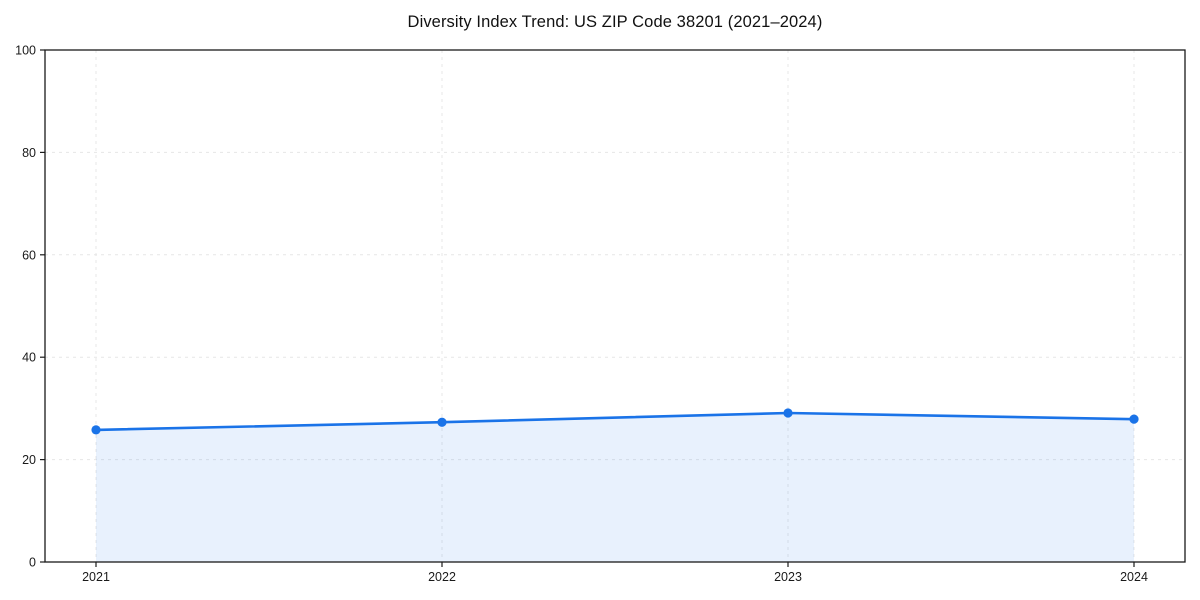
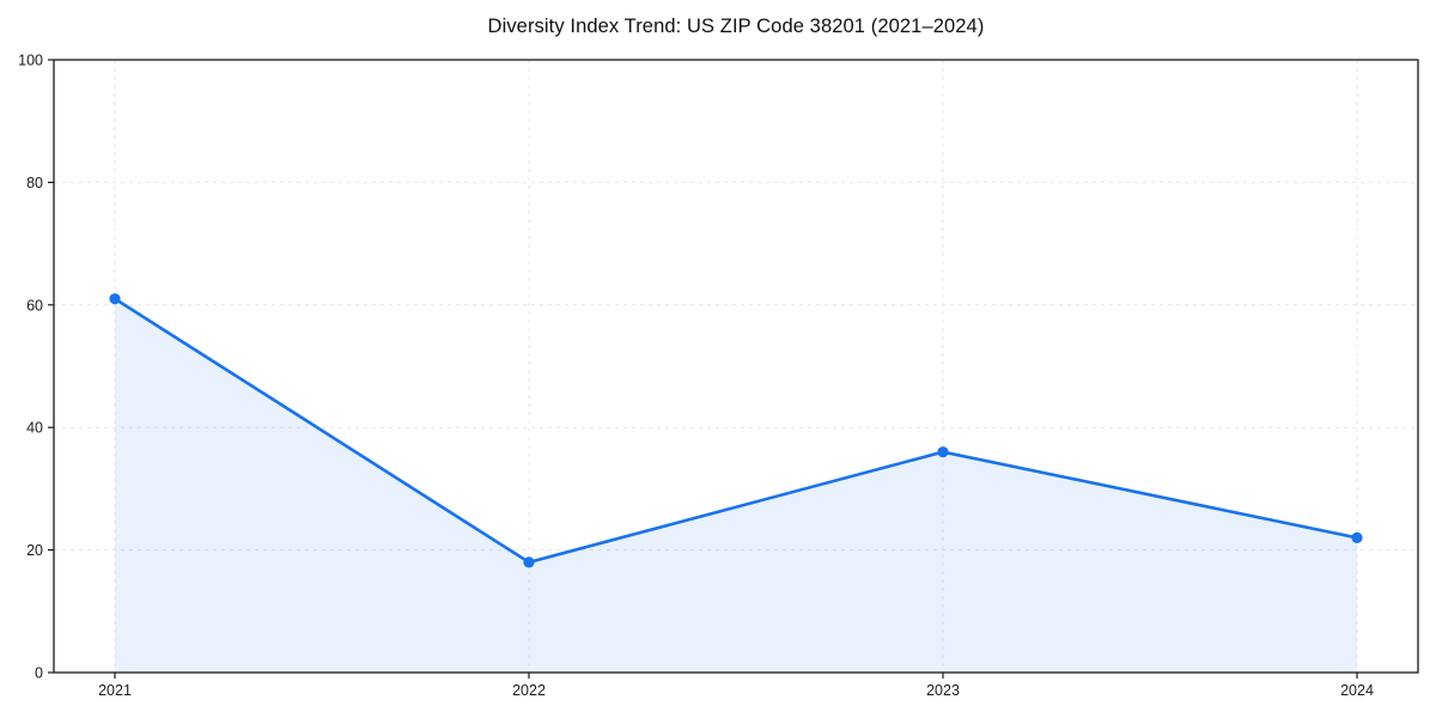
2021: 26 -> 61
2022: 27 -> 18
2023: 29 -> 36
2024: 28 -> 22
